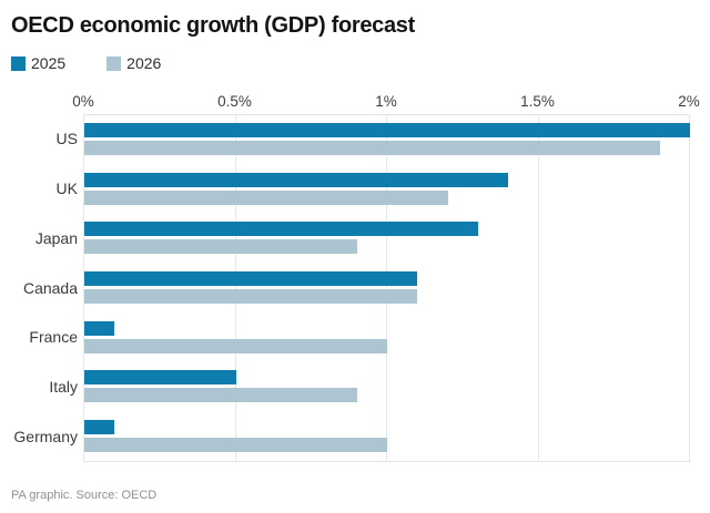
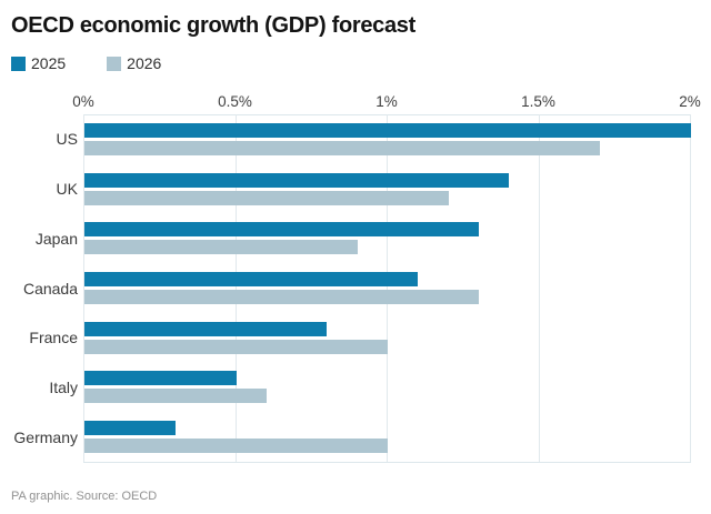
2026/US: 1.9% -> 1.7%
2026/Canada: 1.1% -> 1.3%
2025/France: 0.1% -> 0.8%
2026/Italy: 0.9% -> 0.6%
2025/Germany: 0.1% -> 0.3%
